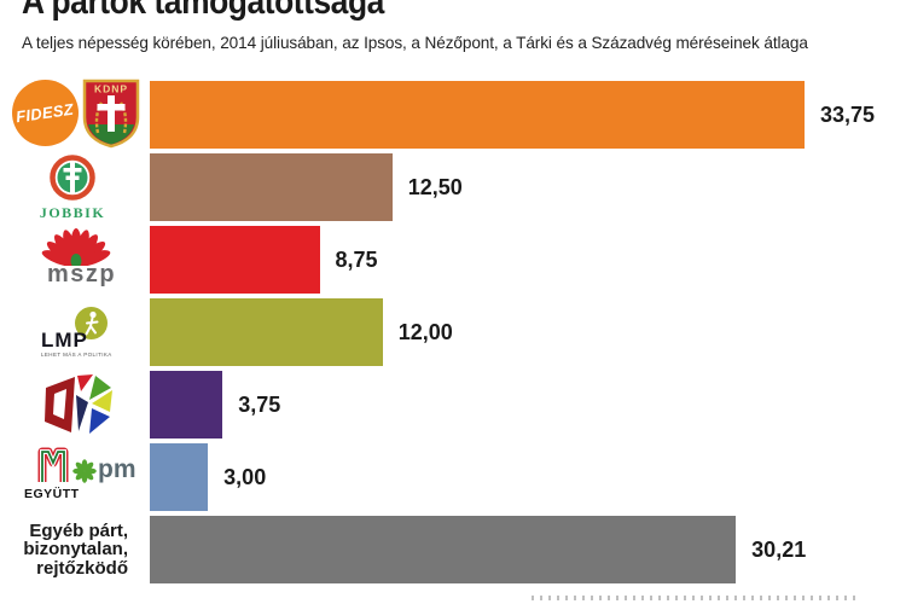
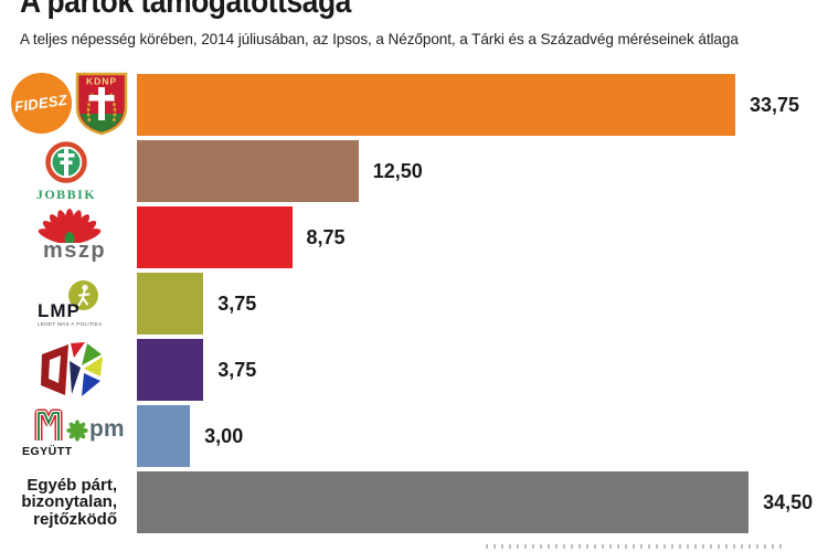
LMP: 12,00 -> 3,75
Egyéb párt, bizonytalan, rejtőzködő: 30,21 -> 34,50
